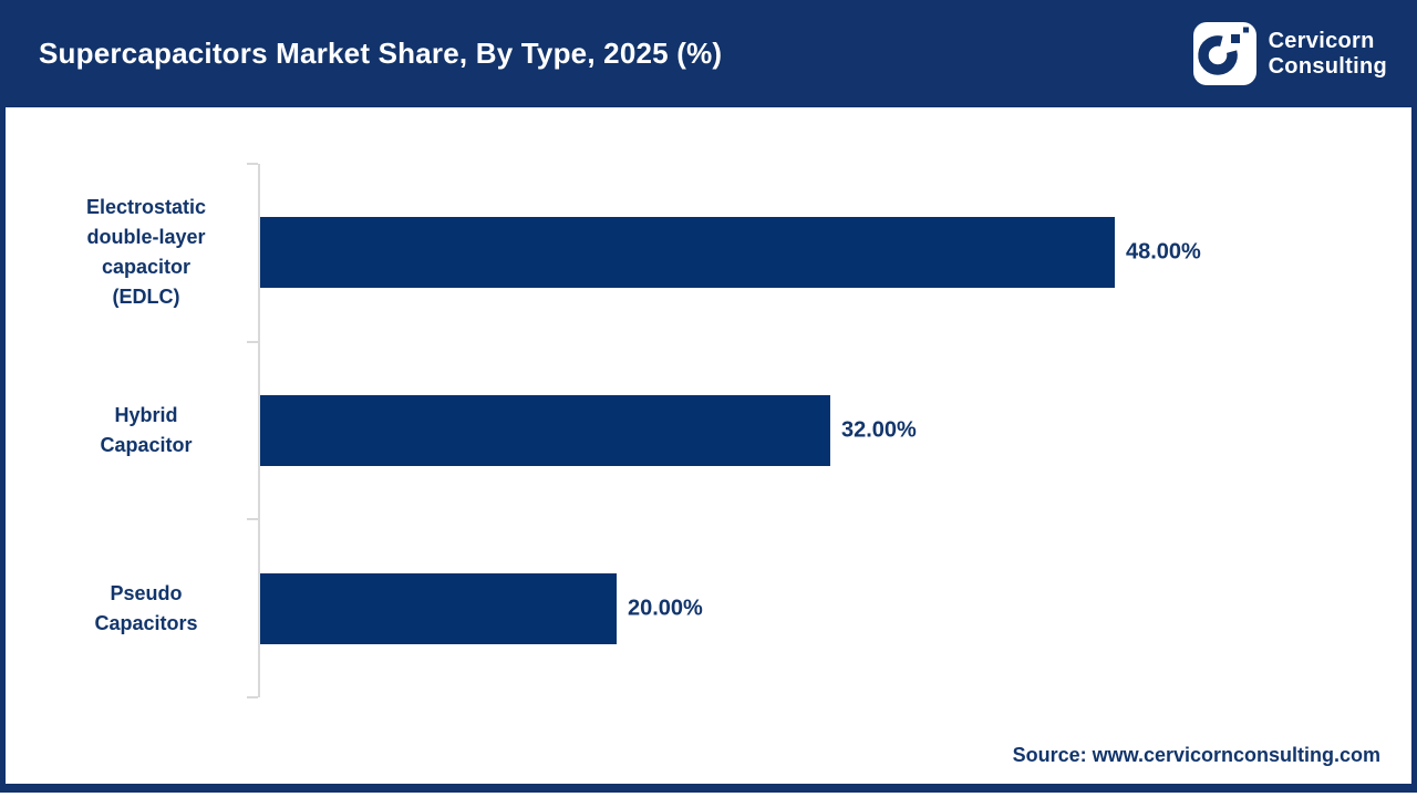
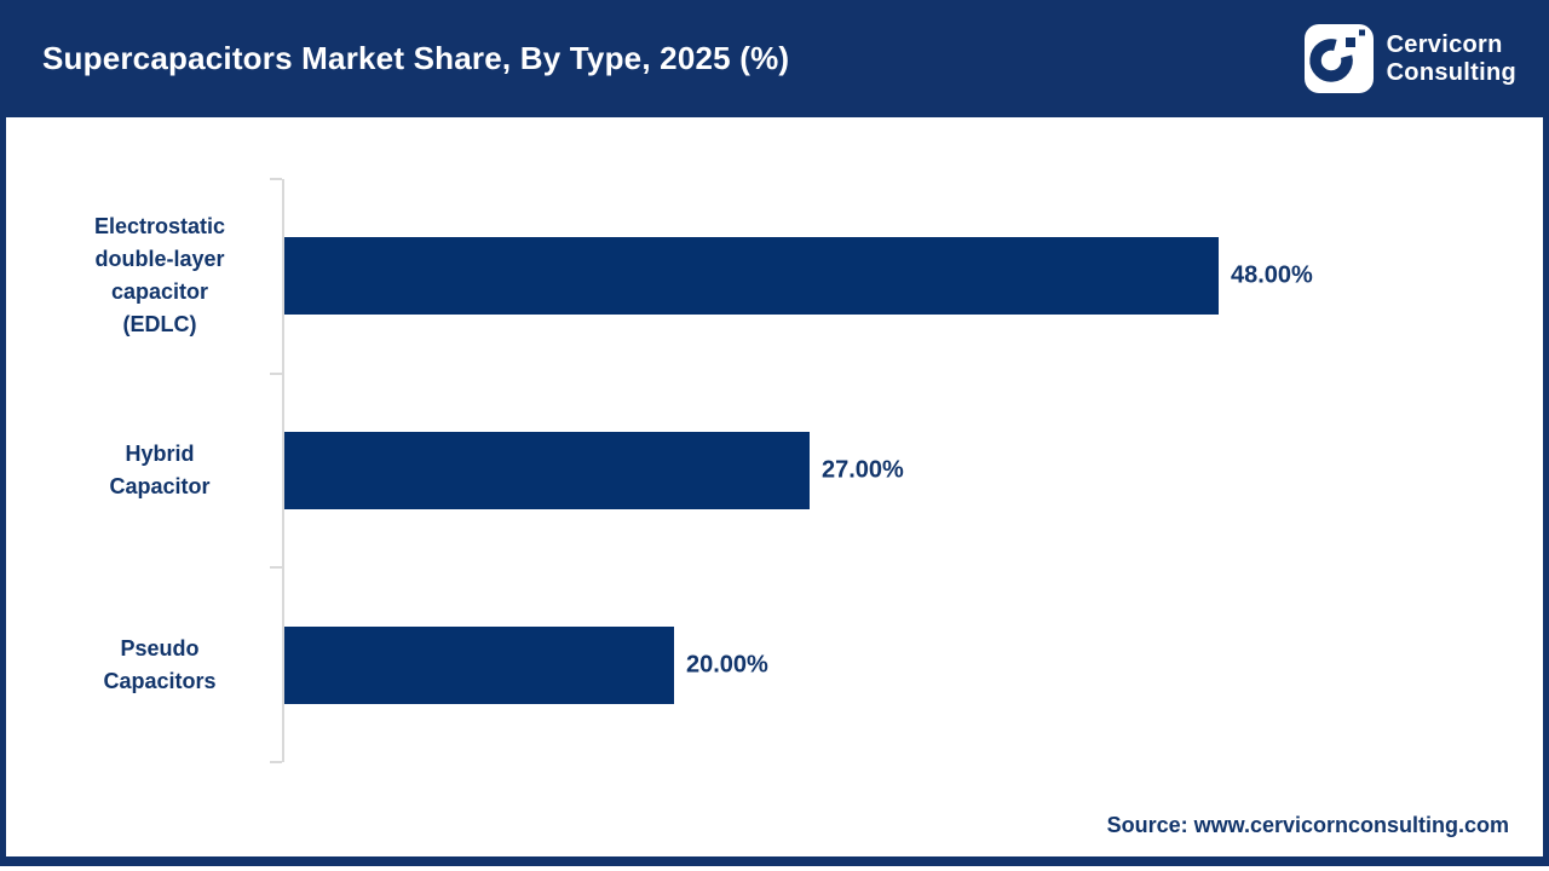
Hybrid Capacitor: 32.00% -> 27.00%
